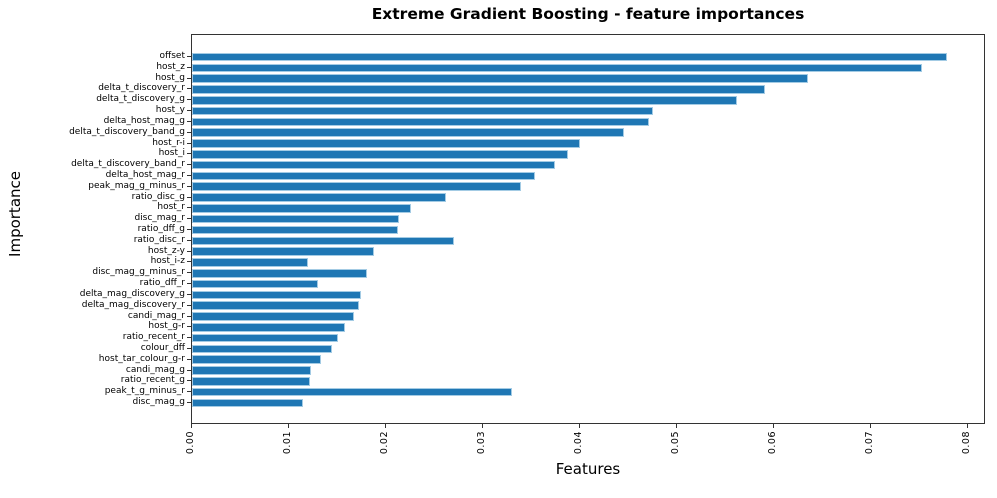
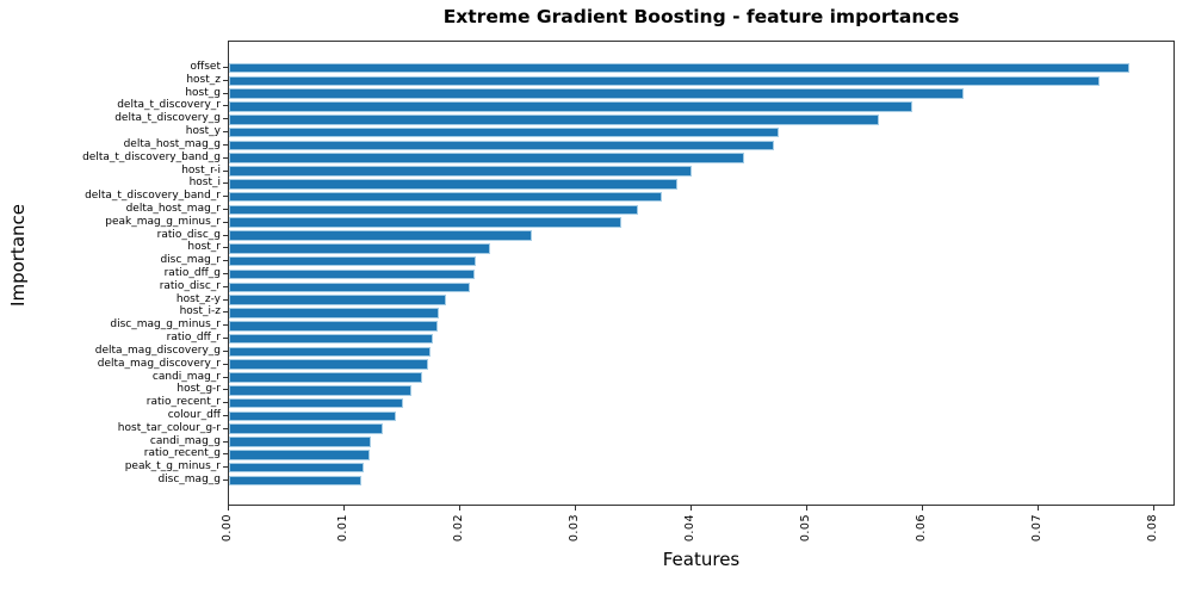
ratio_disc_r: 0.027 -> 0.021
host_i-z: 0.012 -> 0.018
ratio_dff_r: 0.013 -> 0.018
peak_t_g_minus_r: 0.033 -> 0.012
